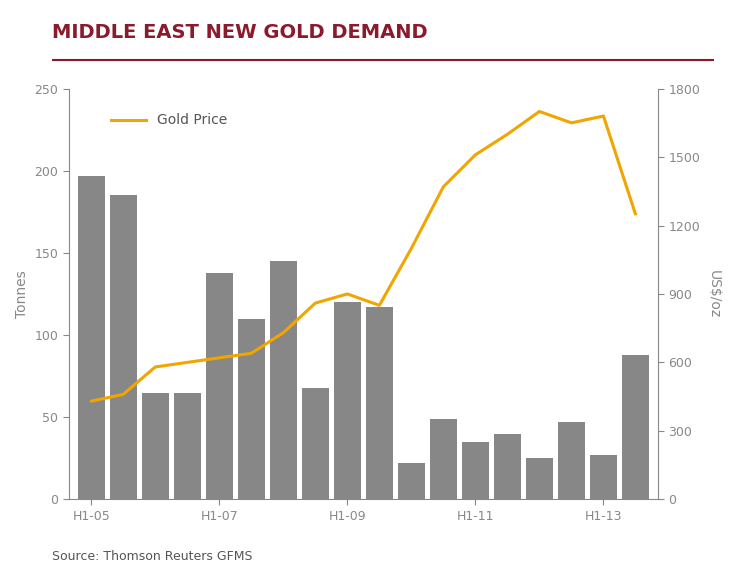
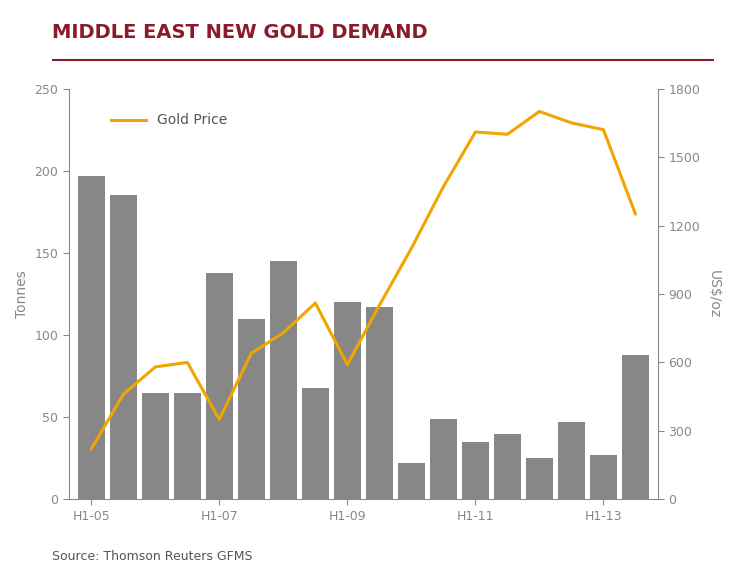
Gold Price/H1-05: 430 -> 220
Gold Price/H1-07: 620 -> 350
Gold Price/H1-09: 900 -> 590
Gold Price/H1-11: 1510 -> 1610
Gold Price/H1-13: 1680 -> 1620
